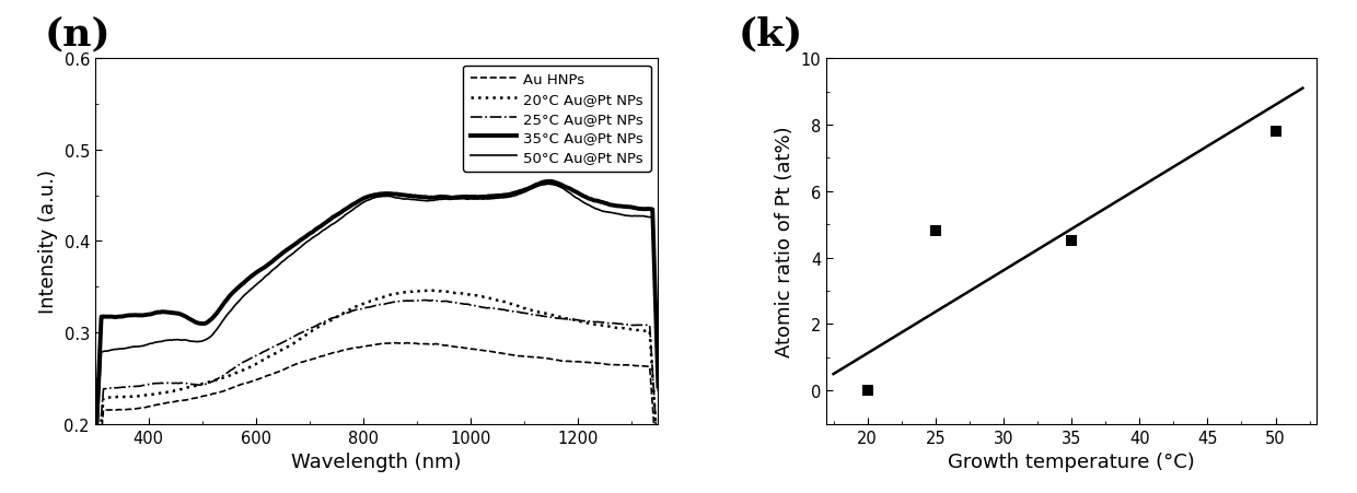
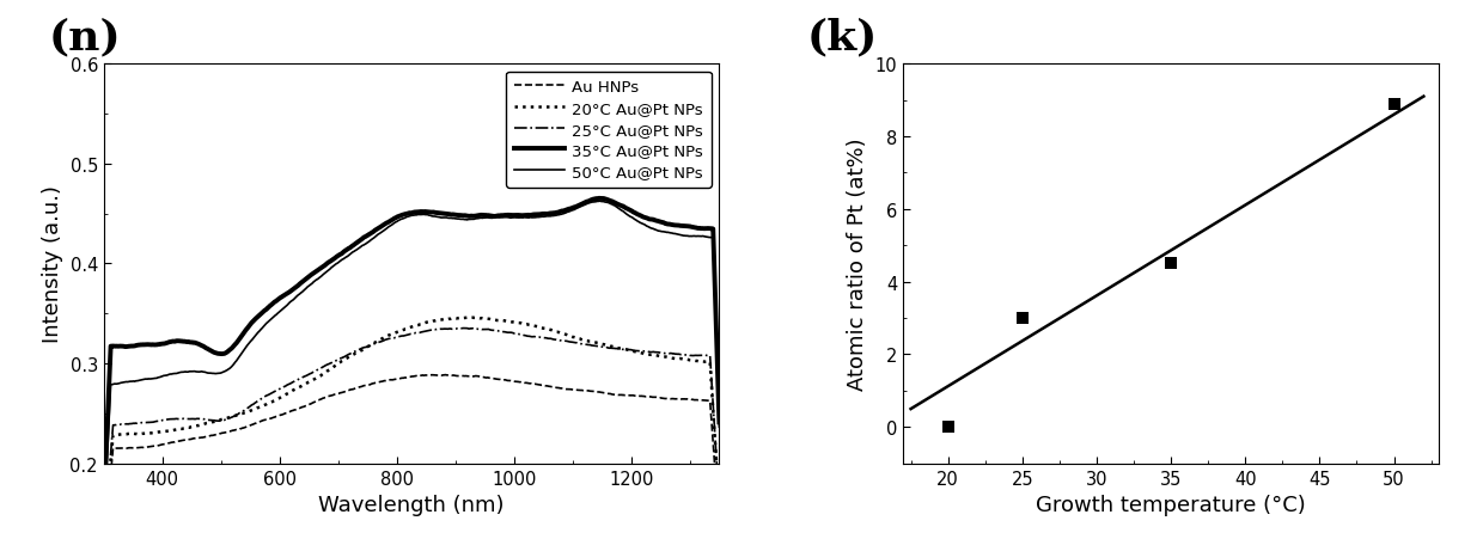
25: 4.8 -> 3.0
50: 7.8 -> 8.9
